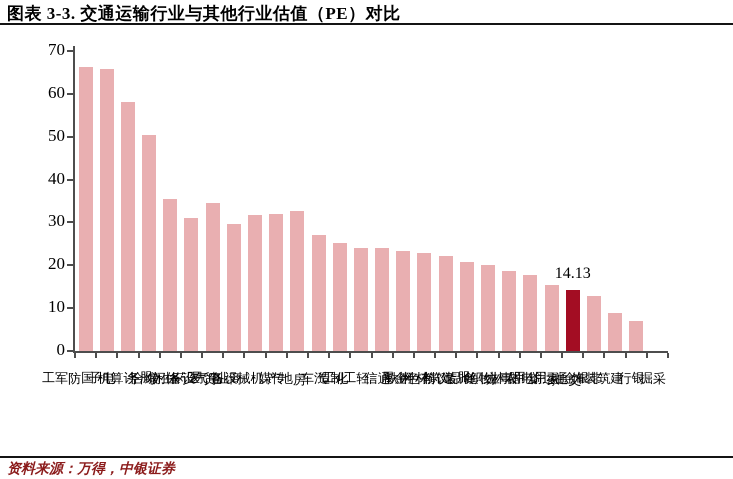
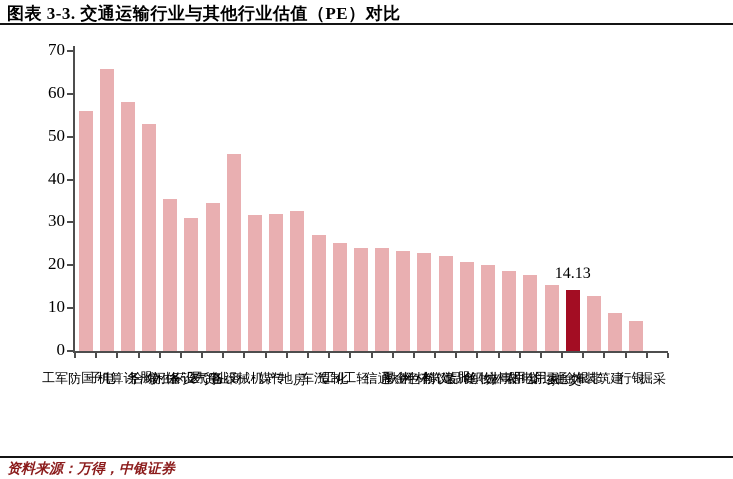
国防军工: 66 -> 56
综合: 50 -> 53
商业贸易: 30 -> 46
